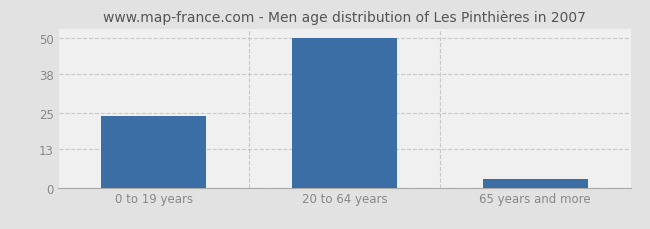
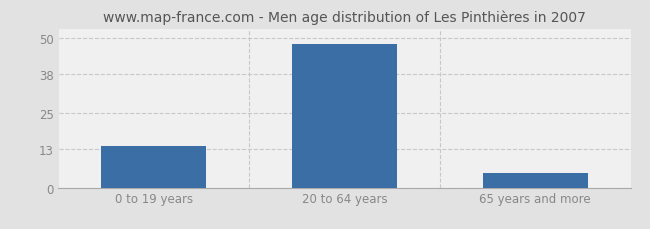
0 to 19 years: 24 -> 14
20 to 64 years: 50 -> 48
65 years and more: 3 -> 5
